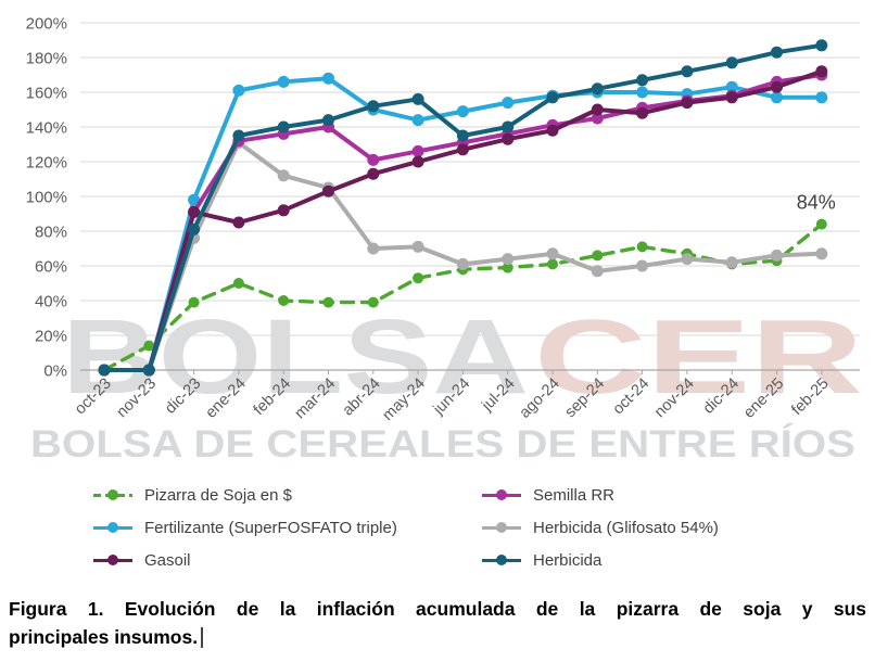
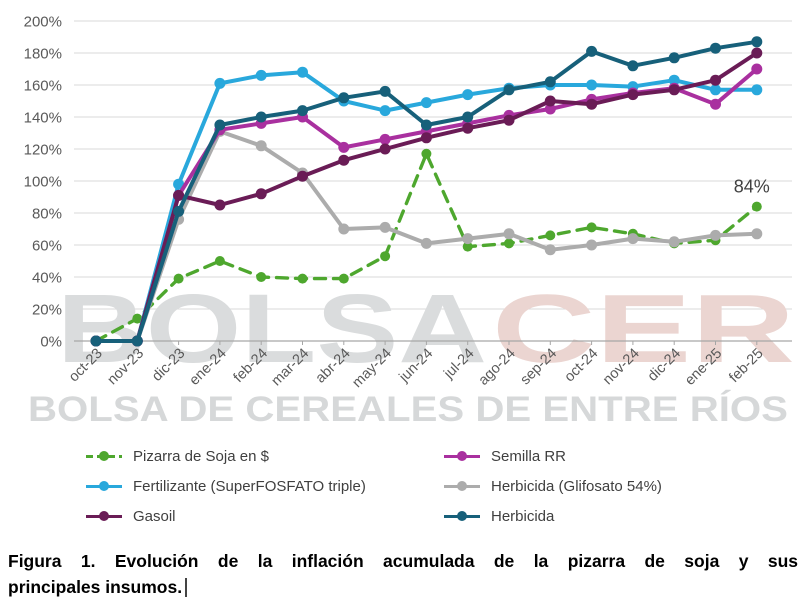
Herbicida (Glifosato 54%)/feb-24: 112% -> 122%
Pizarra de Soja en $/jun-24: 58% -> 117%
Herbicida/oct-24: 167% -> 181%
Semilla RR/ene-25: 166% -> 148%
Gasoil/feb-25: 172% -> 180%
